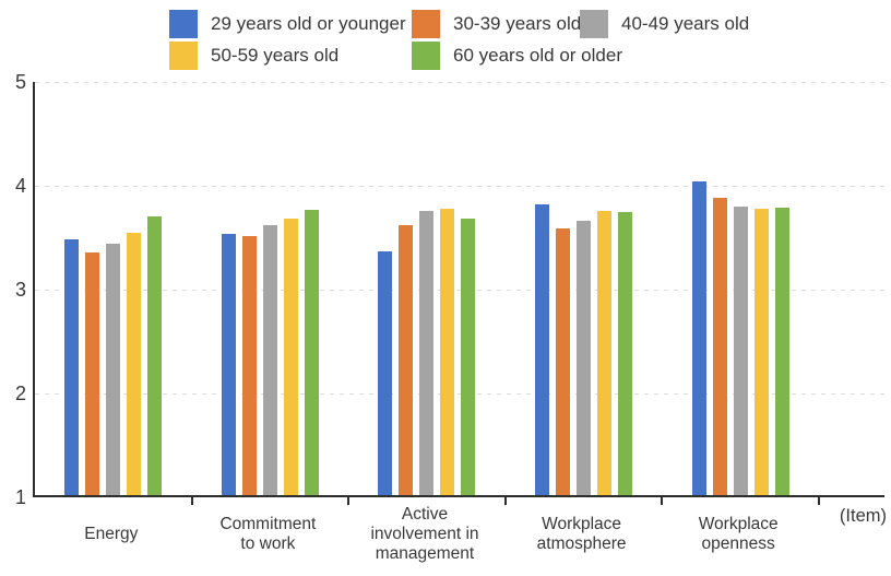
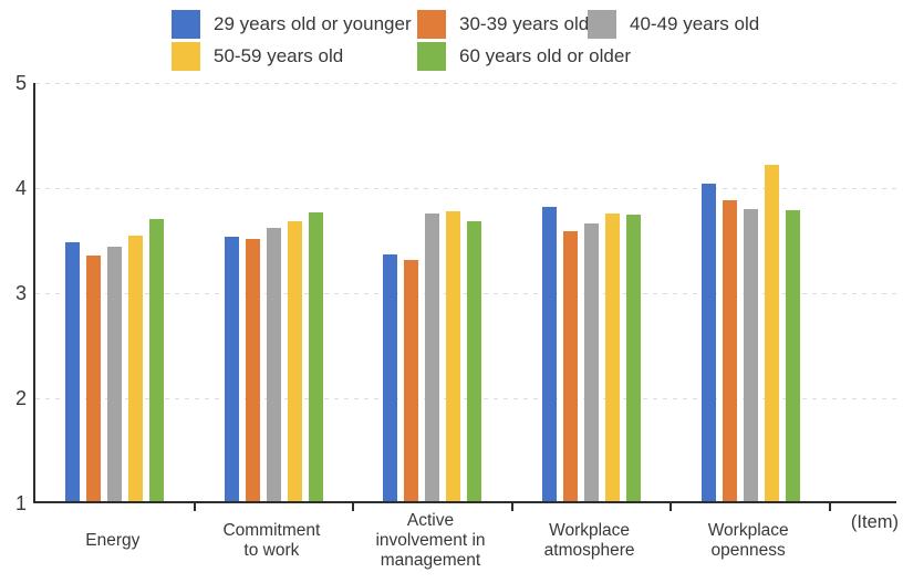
30-39 years old/Active involvement in management: 3.6 -> 3.3
50-59 years old/Workplace openness: 3.8 -> 4.2
